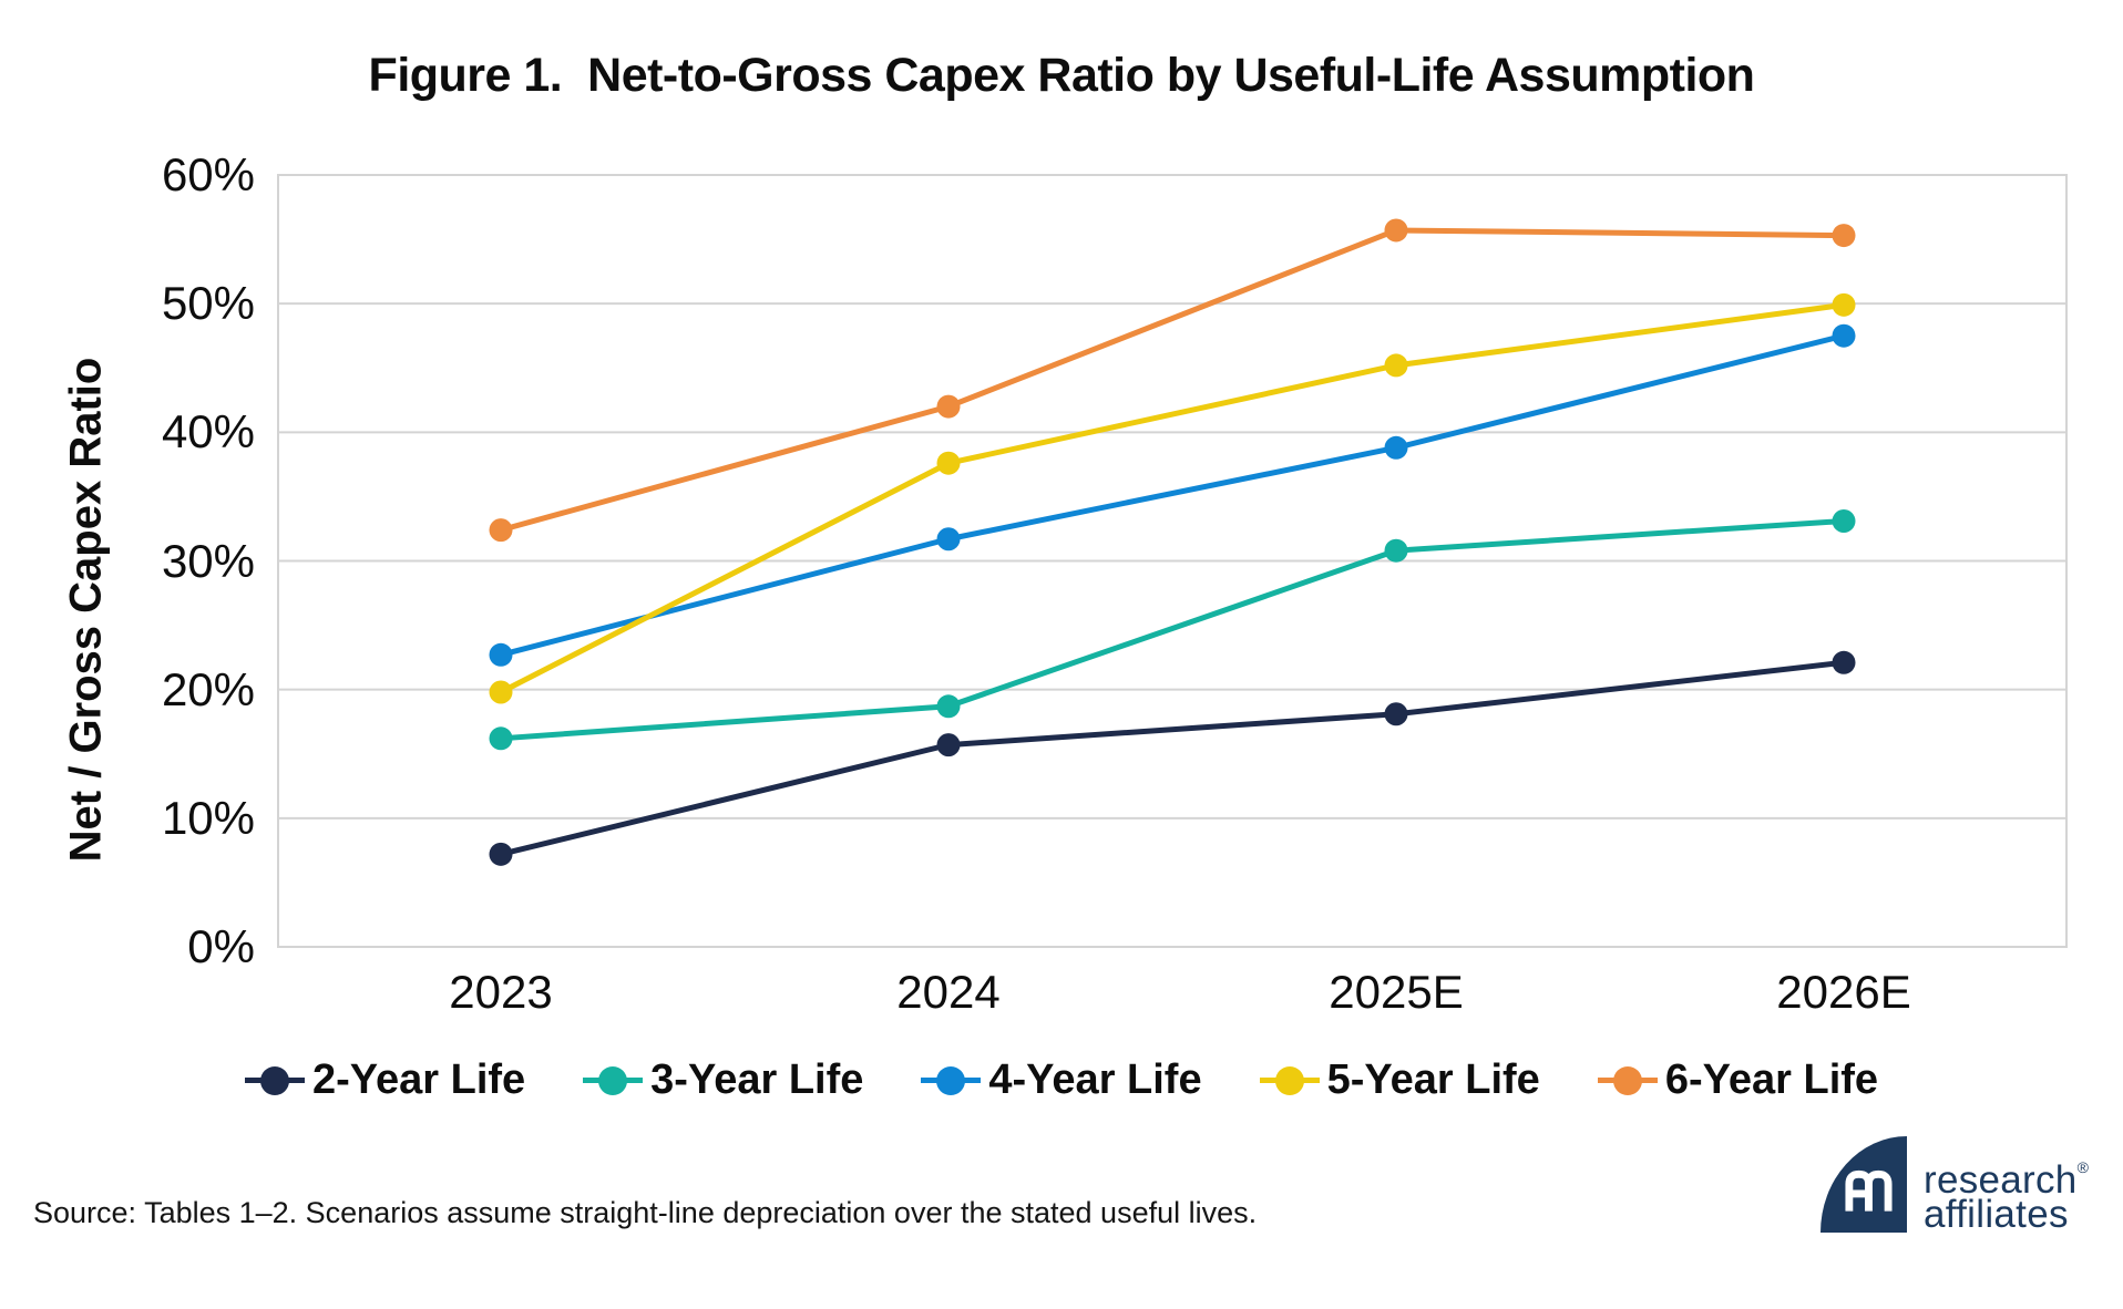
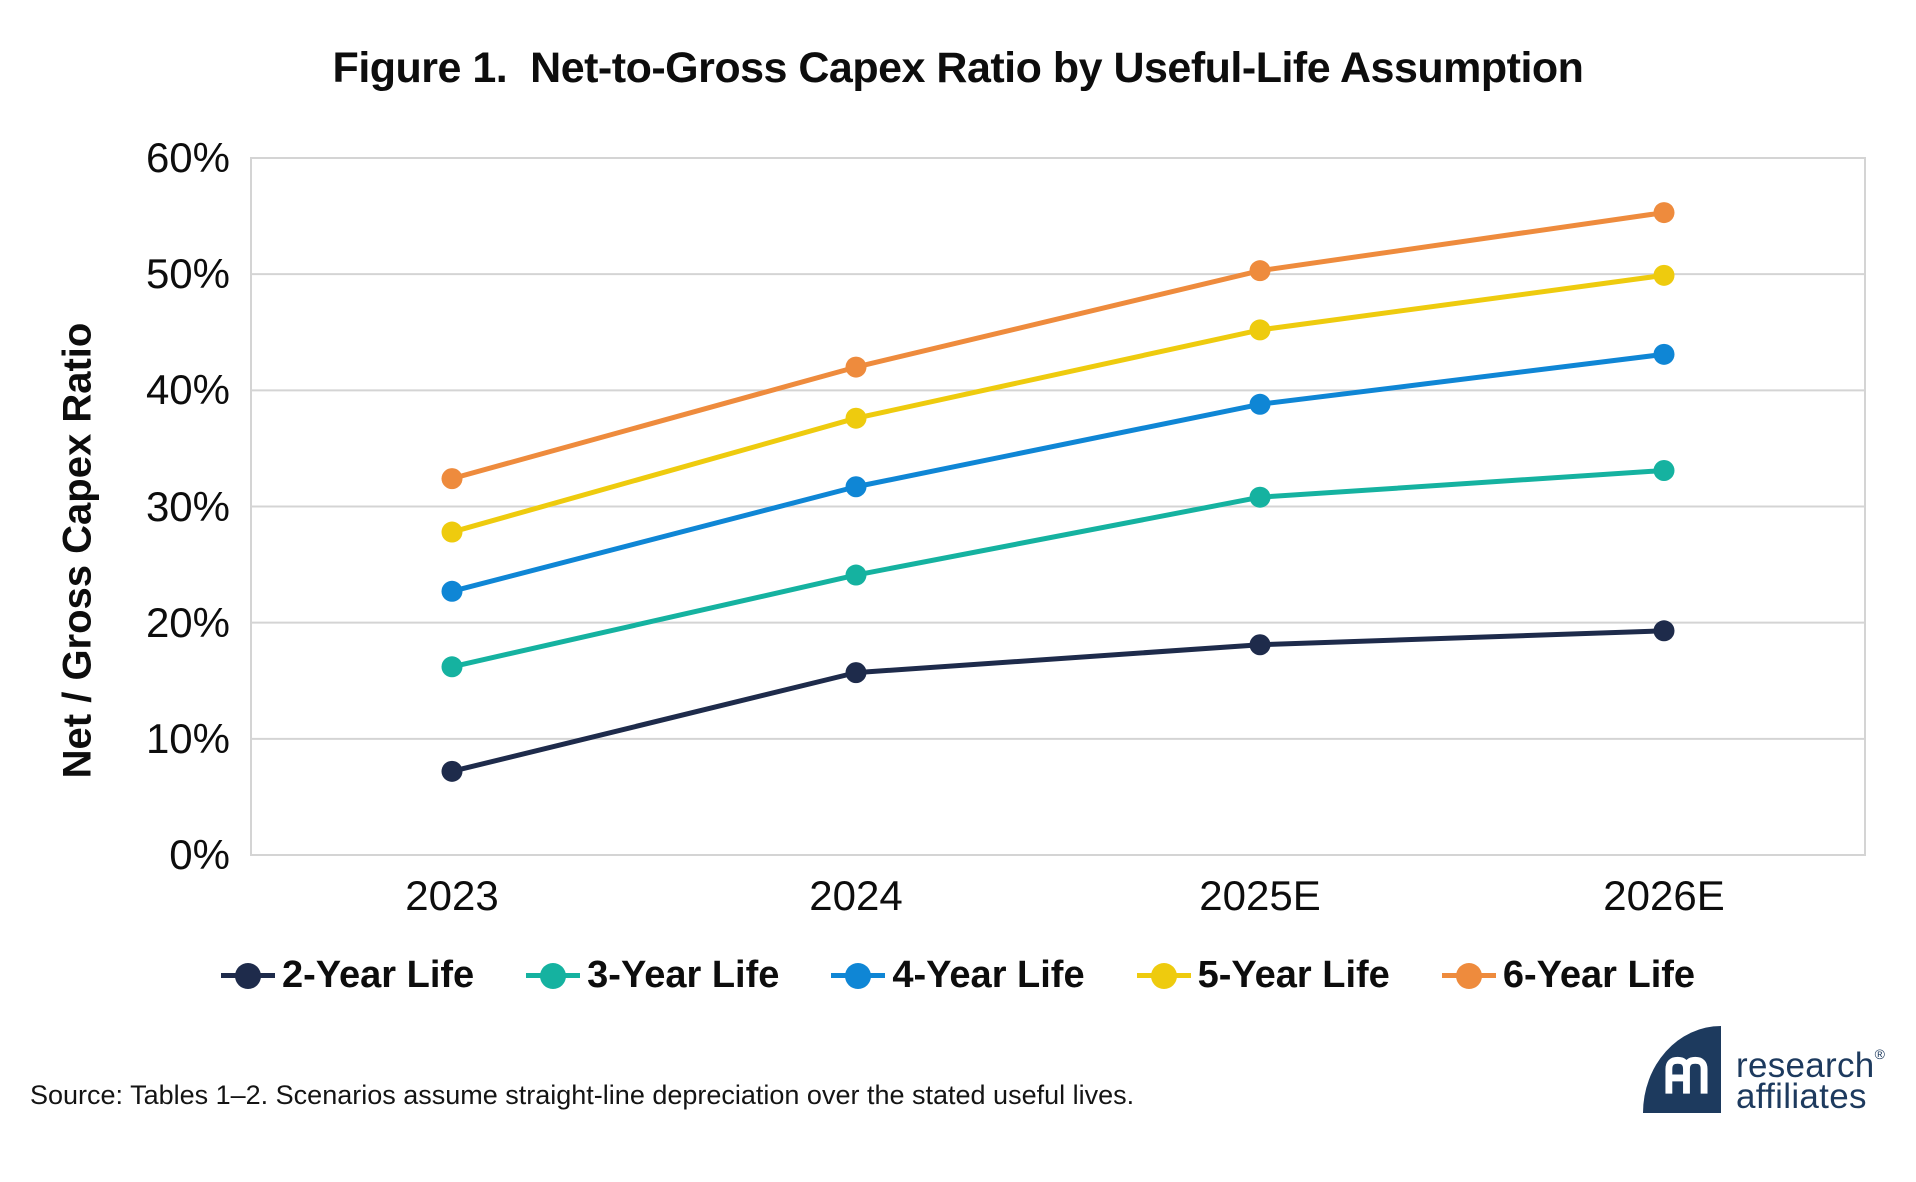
5-Year Life/2023: 19.8% -> 27.8%
3-Year Life/2024: 18.7% -> 24.1%
6-Year Life/2025E: 55.7% -> 50.3%
2-Year Life/2026E: 22.1% -> 19.3%
4-Year Life/2026E: 47.5% -> 43.1%
